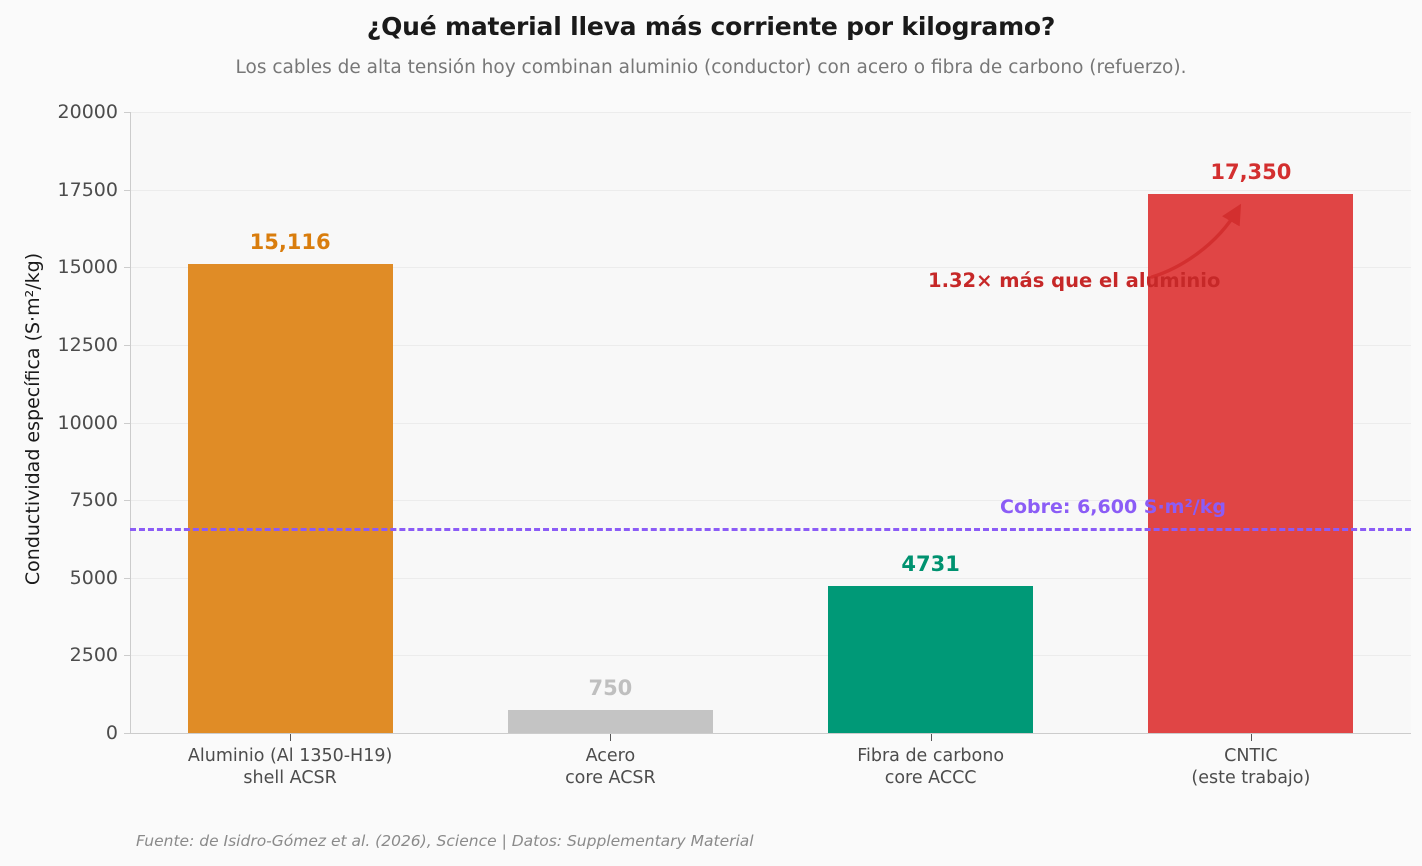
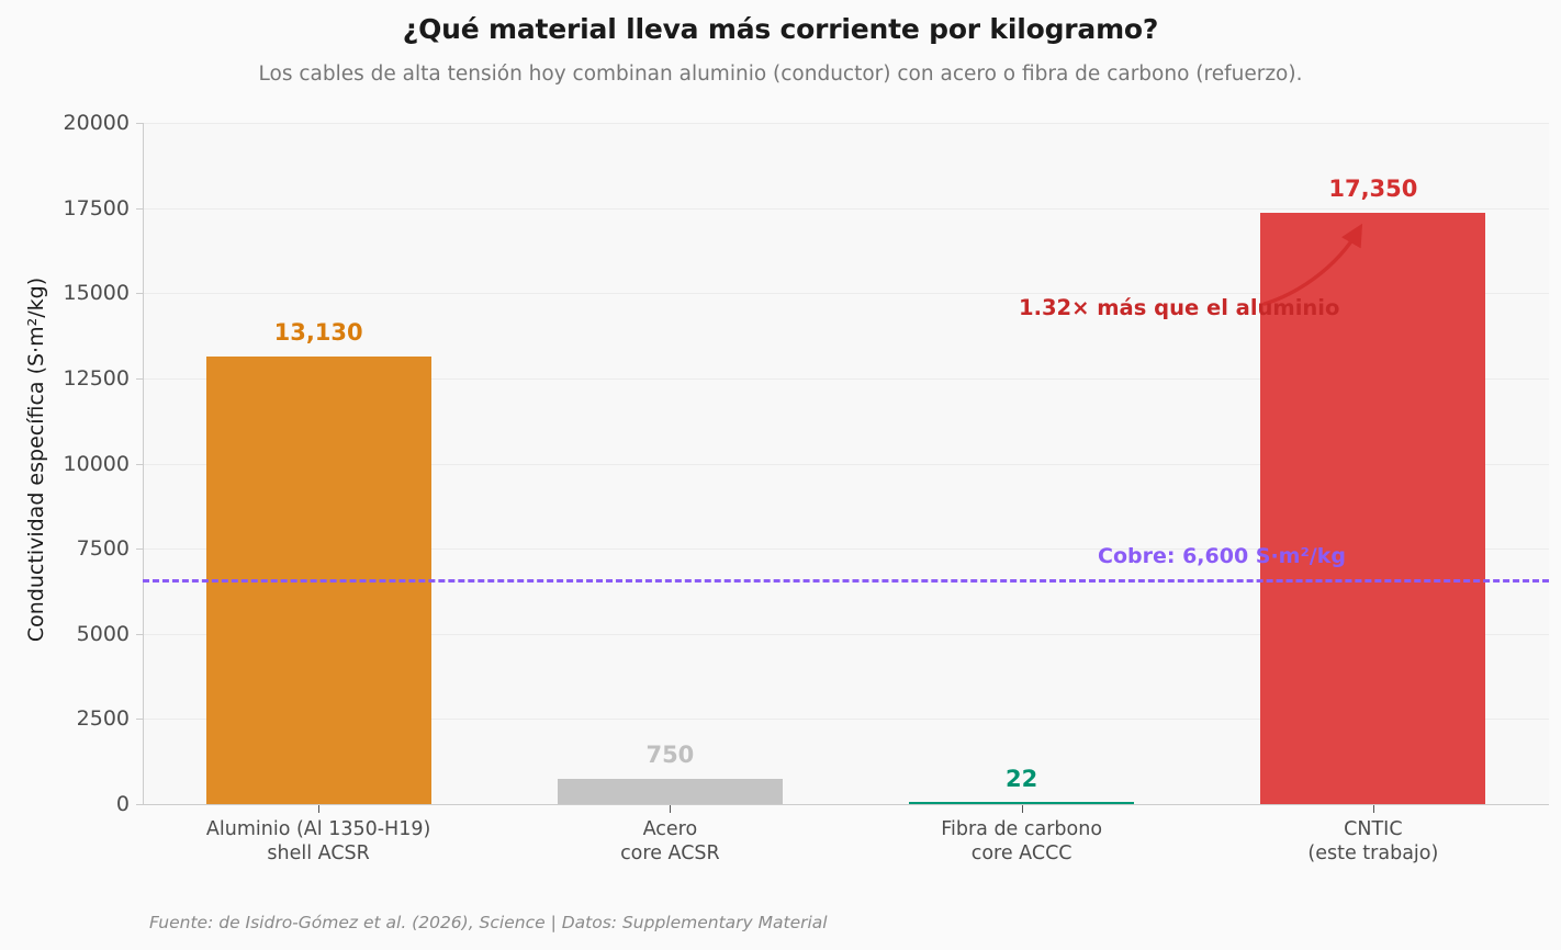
Aluminio (Al 1350-H19) shell ACSR: 15,116 -> 13,130
Fibra de carbono core ACCC: 4731 -> 22
